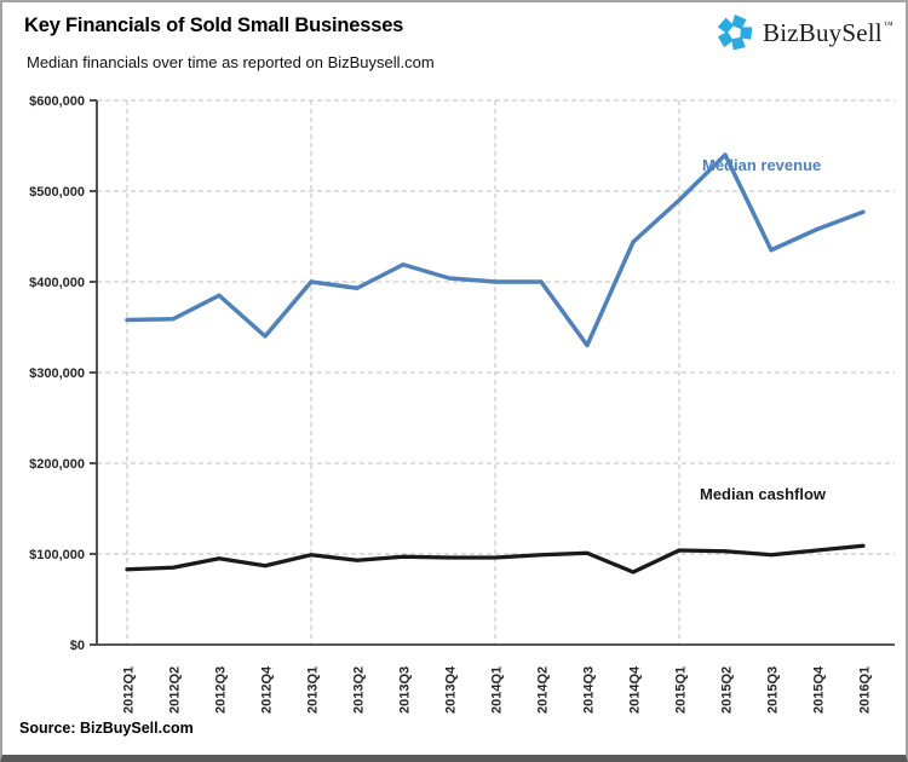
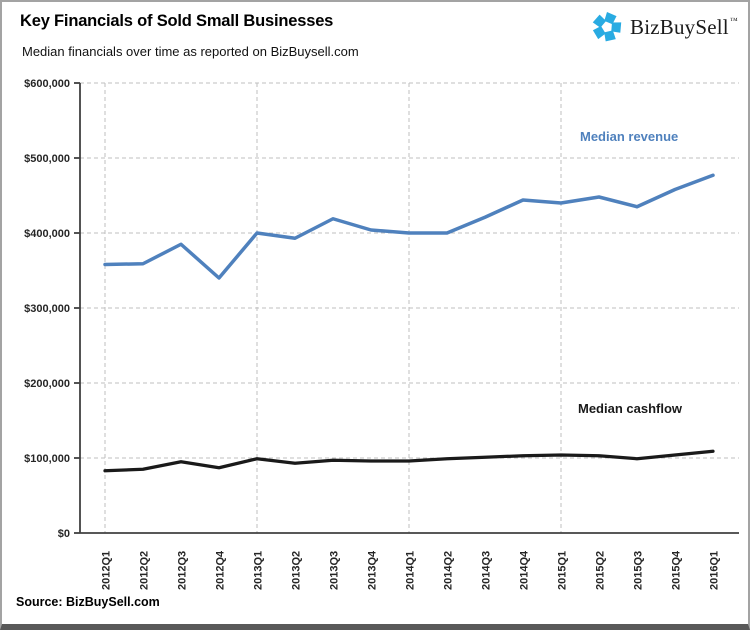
Median revenue/2014Q3: $330000 -> $420000
Median cashflow/2014Q4: $80000 -> $100000
Median revenue/2015Q1: $490000 -> $440000
Median revenue/2015Q2: $540000 -> $450000
